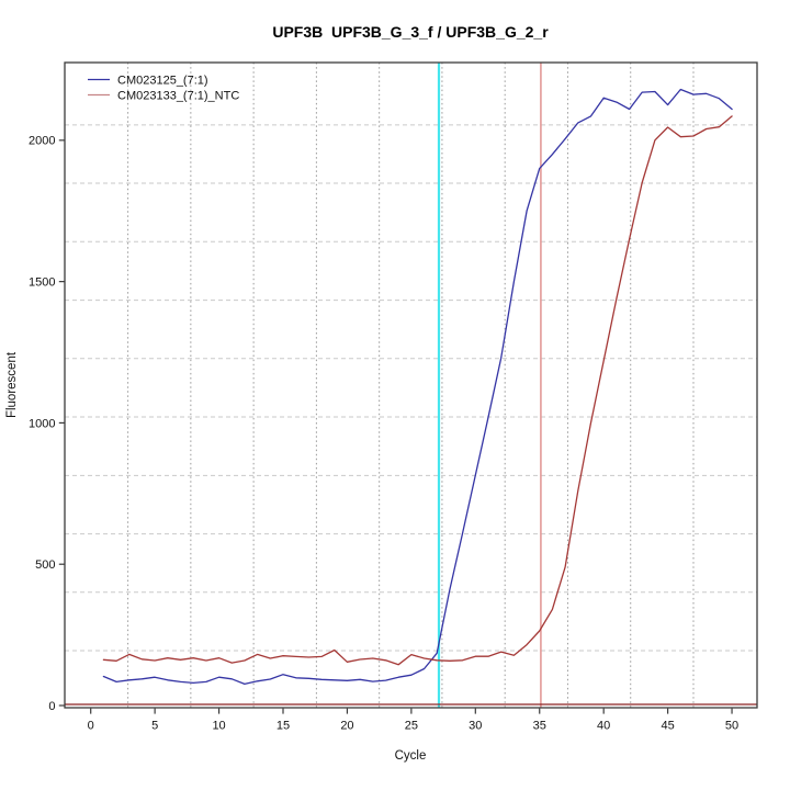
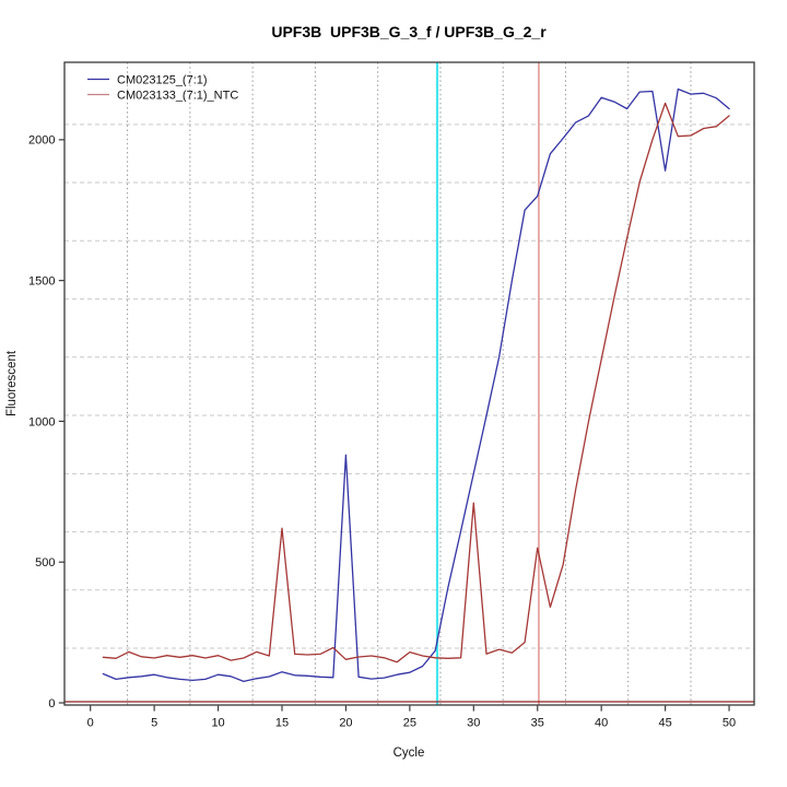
CM023133_(7:1)_NTC/15: 180 -> 620
CM023125_(7:1)/20: 90 -> 880
CM023133_(7:1)_NTC/30: 170 -> 710
CM023125_(7:1)/35: 1900 -> 1800
CM023133_(7:1)_NTC/35: 260 -> 550
CM023125_(7:1)/45: 2120 -> 1890
CM023133_(7:1)_NTC/45: 2050 -> 2130
